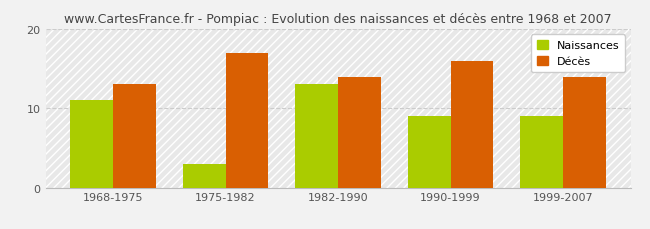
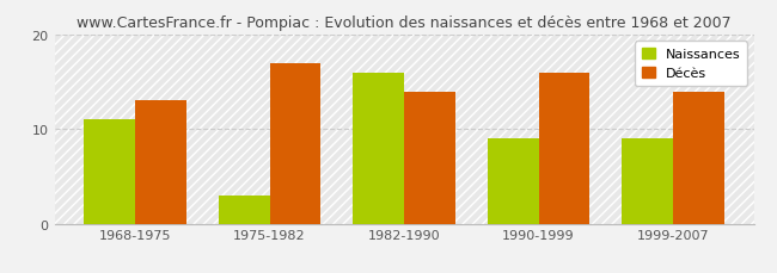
Naissances/1982-1990: 13 -> 16
